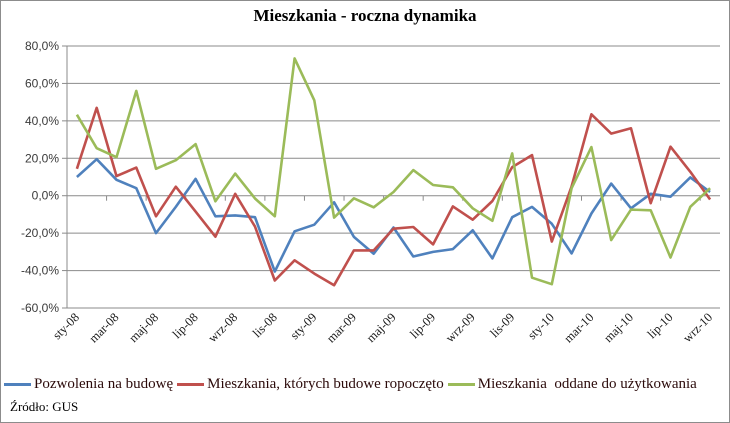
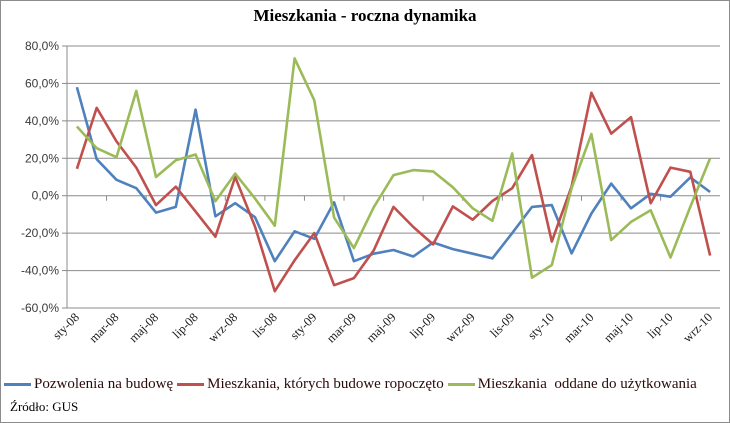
Pozwolenia na budowę/sty-08: 10% -> 58%
Mieszkania oddane do użytkowania/sty-08: 43% -> 37%
Mieszkania, których budowe ropoczęto/mar-08: 10% -> 29%
Pozwolenia na budowę/maj-08: -20% -> -9%
Mieszkania, których budowe ropoczęto/maj-08: -11% -> -5%
Mieszkania oddane do użytkowania/maj-08: 14% -> 10%
Pozwolenia na budowę/lip-08: 9% -> 46%
Mieszkania oddane do użytkowania/lip-08: 28% -> 22%
Pozwolenia na budowę/wrz-08: -10% -> -4%
Mieszkania, których budowe ropoczęto/wrz-08: 1% -> 10%
Pozwolenia na budowę/lis-08: -40% -> -35%
Mieszkania, których budowe ropoczęto/lis-08: -45% -> -51%
Mieszkania oddane do użytkowania/lis-08: -11% -> -16%
Pozwolenia na budowę/sty-09: -16% -> -23%
Mieszkania, których budowe ropoczęto/sty-09: -42% -> -20%
Pozwolenia na budowę/mar-09: -22% -> -35%
Mieszkania, których budowe ropoczęto/mar-09: -29% -> -44%
Mieszkania oddane do użytkowania/mar-09: -1% -> -28%
Pozwolenia na budowę/maj-09: -17% -> -29%
Mieszkania, których budowe ropoczęto/maj-09: -18% -> -6%
Mieszkania oddane do użytkowania/maj-09: 2% -> 11%
Pozwolenia na budowę/lip-09: -30% -> -25%
Mieszkania oddane do użytkowania/lip-09: 6% -> 13%
Pozwolenia na budowę/wrz-09: -18% -> -31%
Pozwolenia na budowę/lis-09: -12% -> -20%
Mieszkania, których budowe ropoczęto/lis-09: 15% -> 4%
Pozwolenia na budowę/sty-10: -15% -> -5%
Mieszkania oddane do użytkowania/sty-10: -47% -> -37%
Mieszkania, których budowe ropoczęto/mar-10: 44% -> 55%
Mieszkania oddane do użytkowania/mar-10: 26% -> 33%
Mieszkania, których budowe ropoczęto/maj-10: 36% -> 42%
Mieszkania oddane do użytkowania/maj-10: -7% -> -14%
Mieszkania, których budowe ropoczęto/lip-10: 26% -> 15%
Mieszkania, których budowe ropoczęto/wrz-10: -2% -> -32%
Mieszkania oddane do użytkowania/wrz-10: 4% -> 20%
